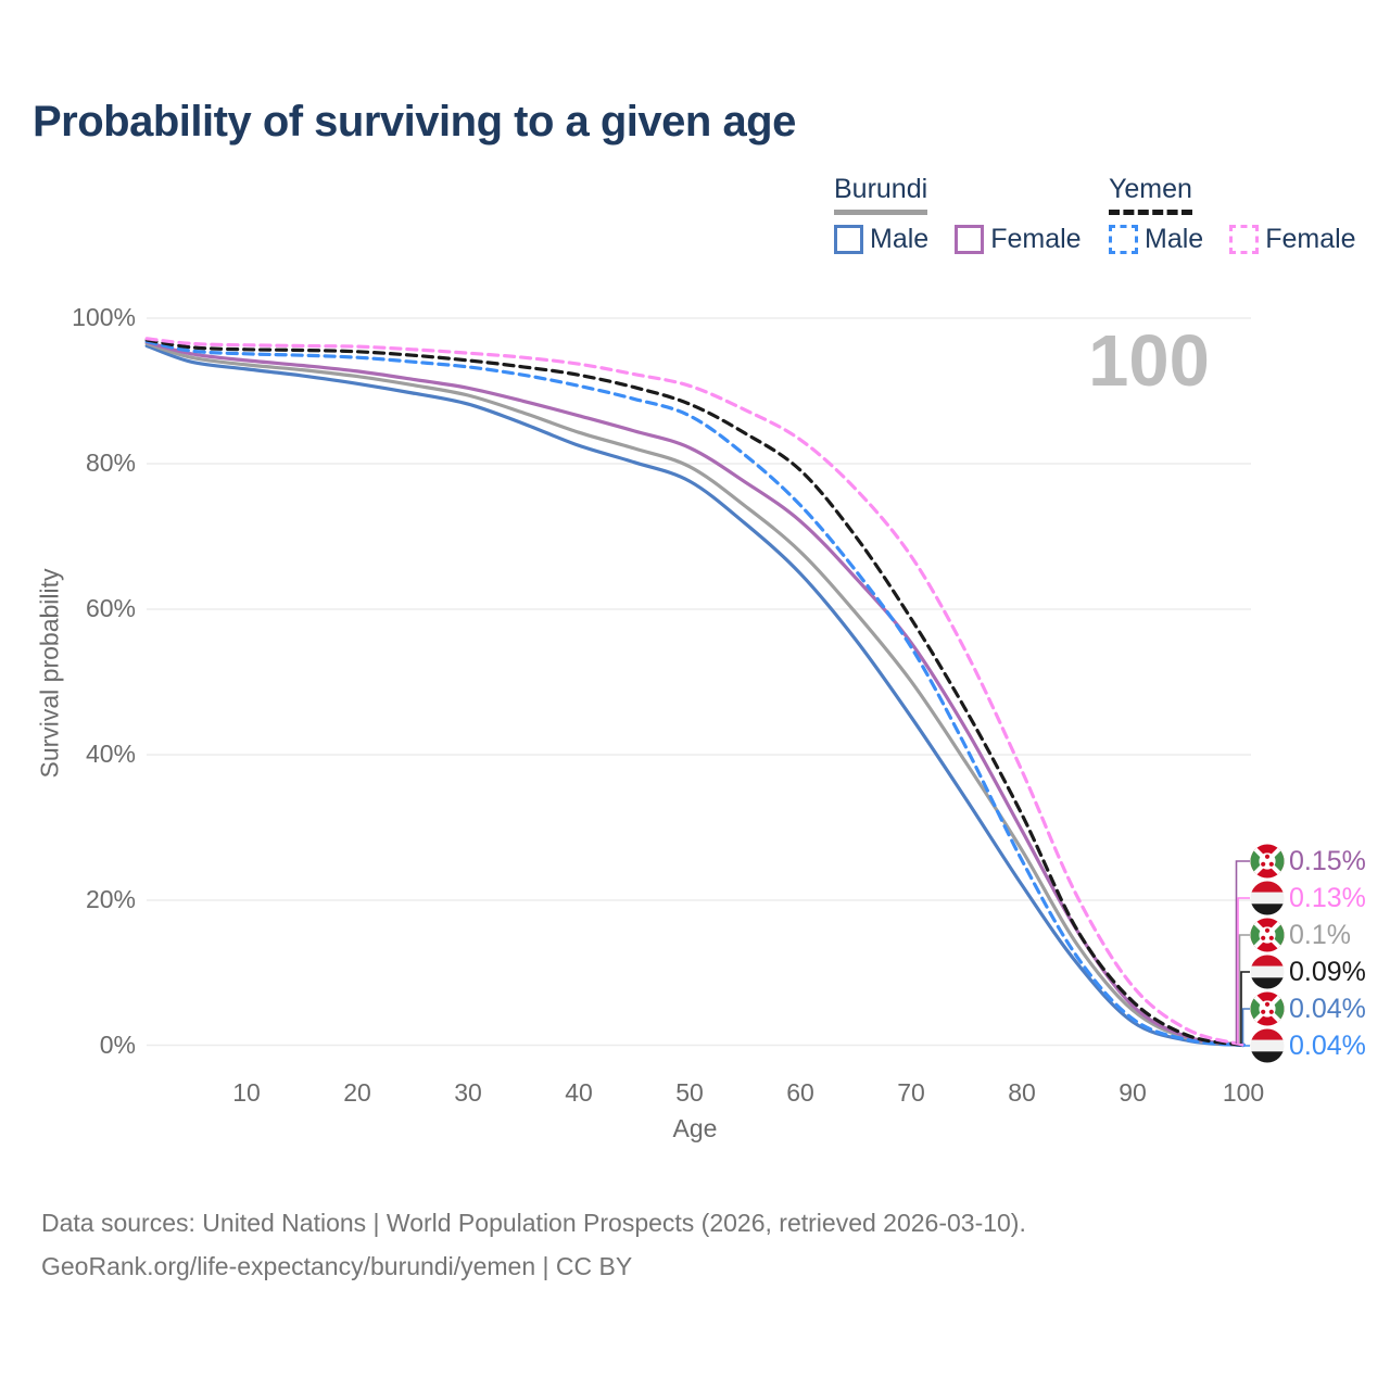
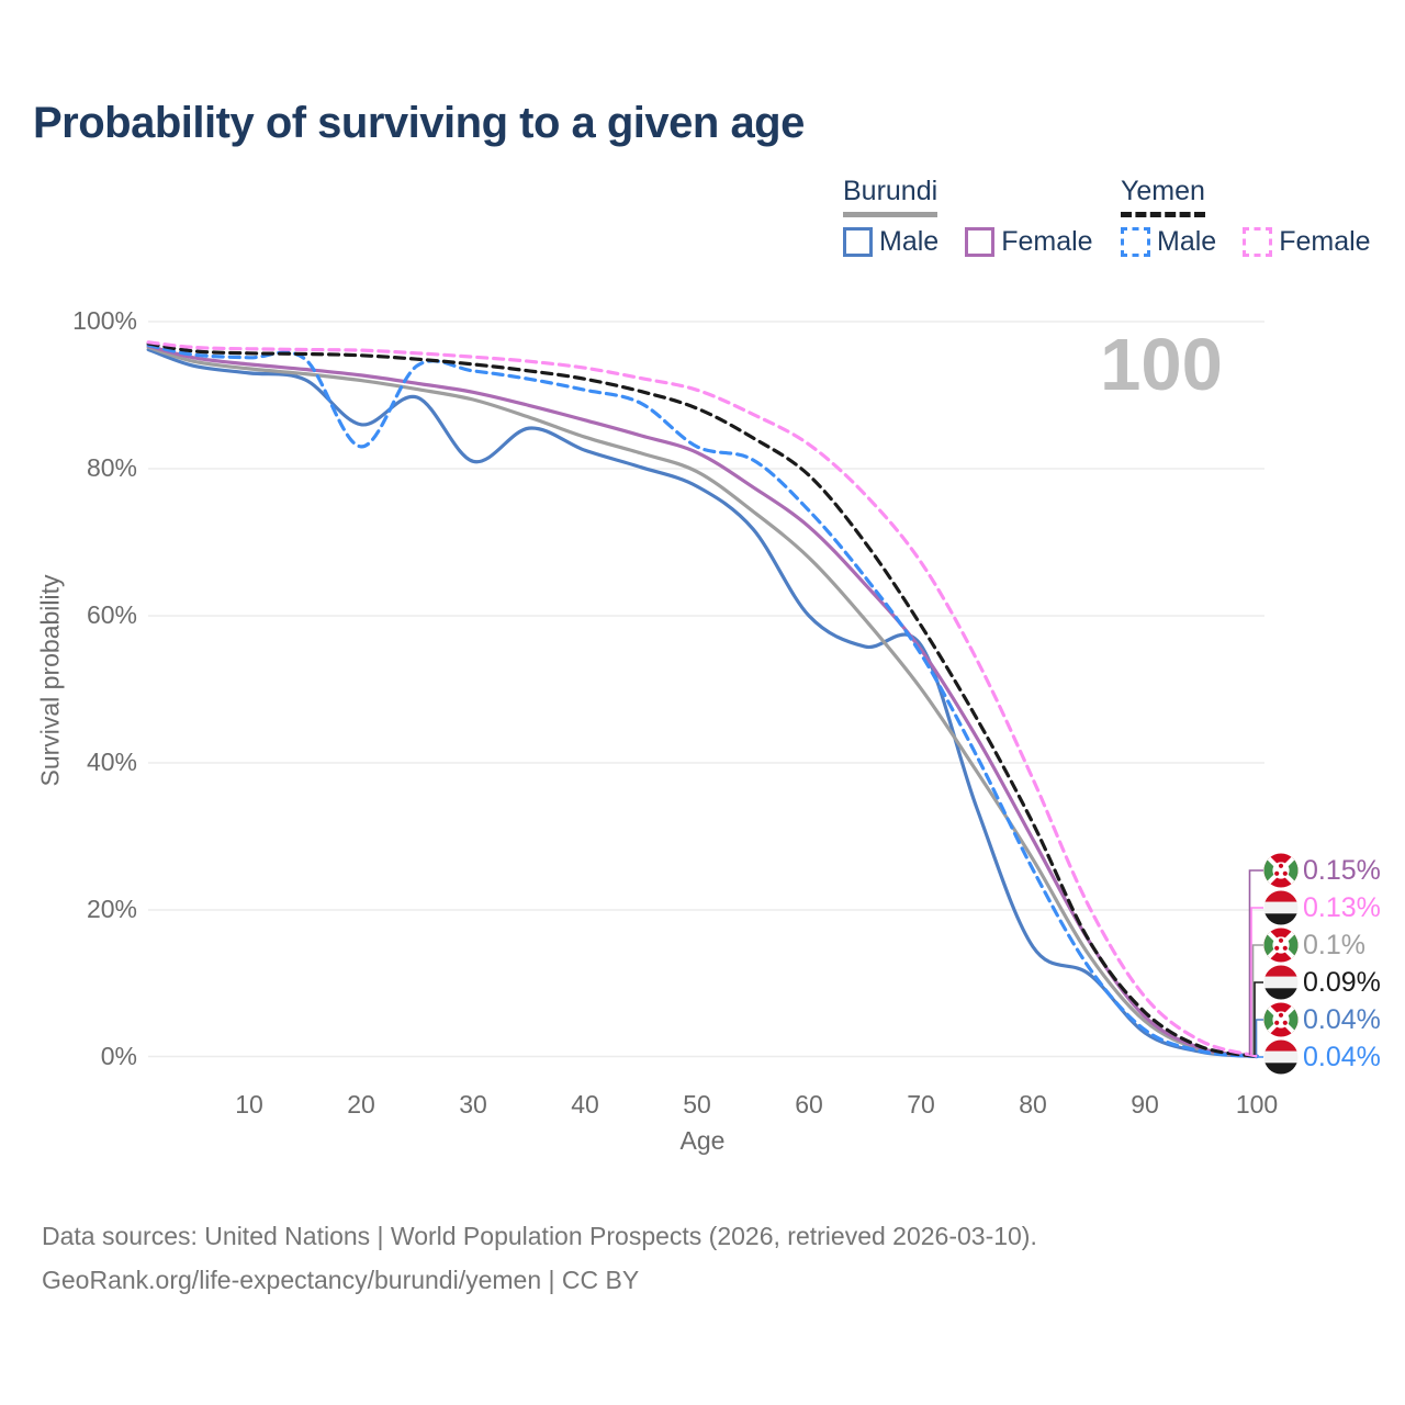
Burundi Male/20: 91% -> 86%
Yemen Male/20: 95% -> 83%
Burundi Male/30: 88% -> 81%
Yemen Male/50: 87% -> 83%
Burundi Male/60: 65% -> 60%
Burundi Male/70: 45% -> 56%
Burundi Male/80: 22% -> 15%
